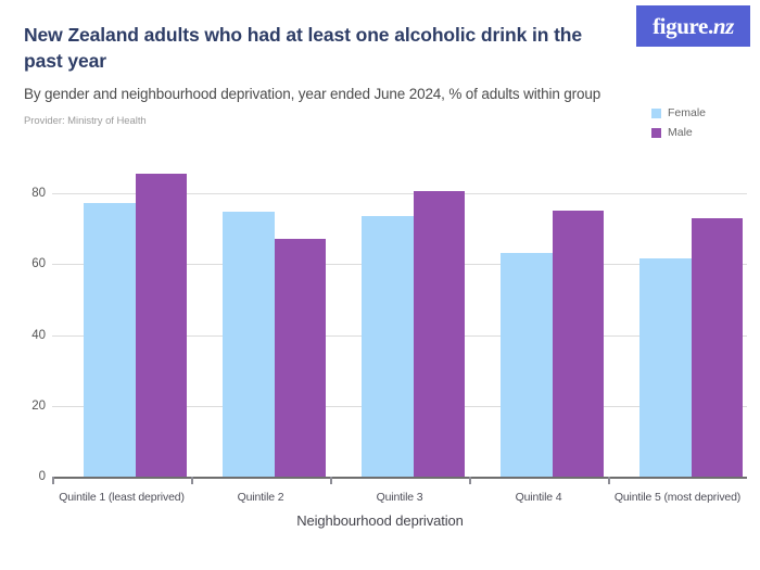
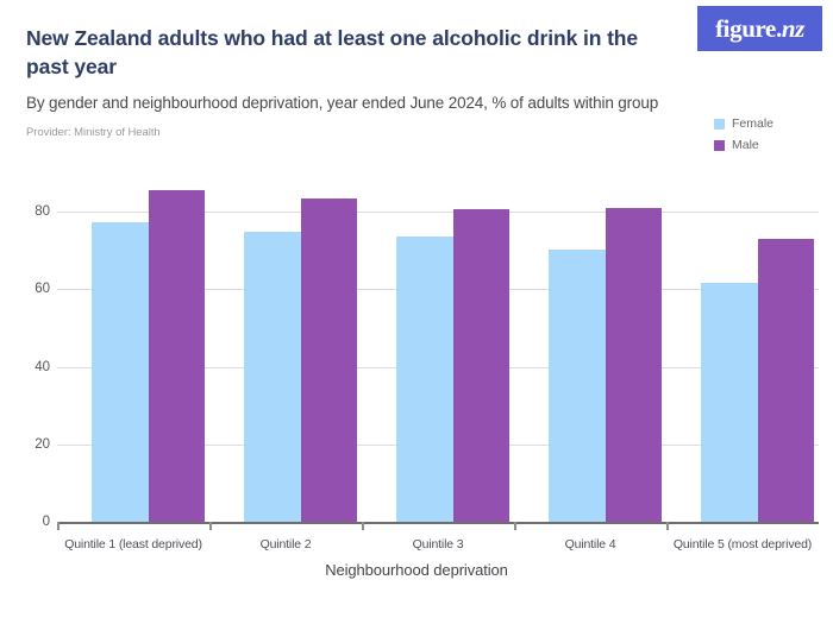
Male/Quintile 2: 67 -> 83
Female/Quintile 4: 63 -> 70
Male/Quintile 4: 75 -> 81
